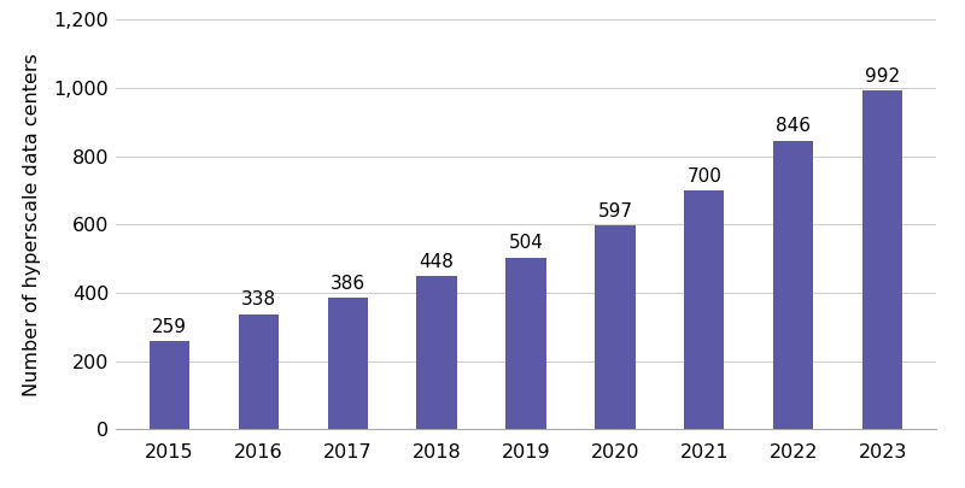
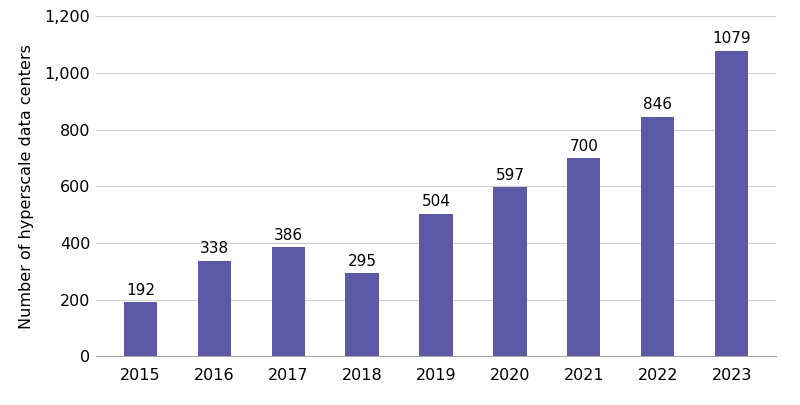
2015: 259 -> 192
2018: 448 -> 295
2023: 992 -> 1079
